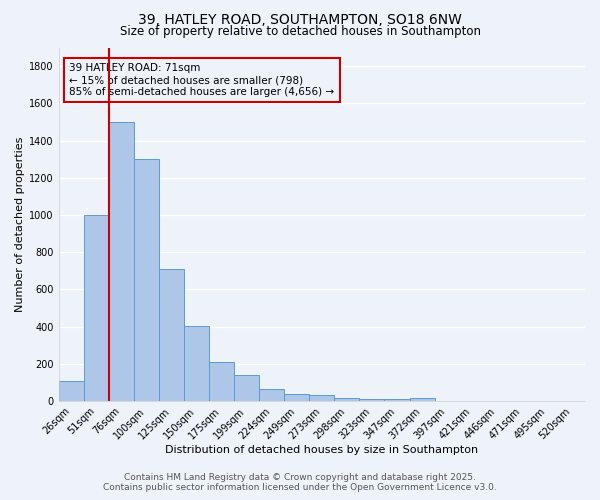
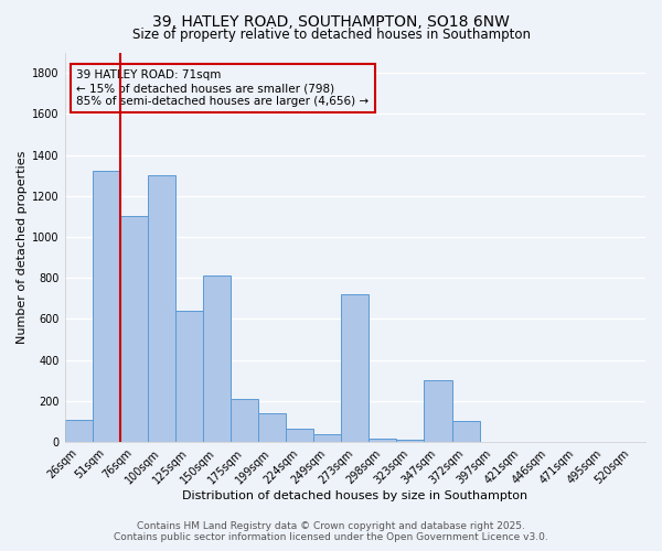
51sqm: 1000 -> 1320
76sqm: 1500 -> 1100
125sqm: 710 -> 640
150sqm: 400 -> 810
273sqm: 30 -> 720
347sqm: 10 -> 300
372sqm: 20 -> 100
